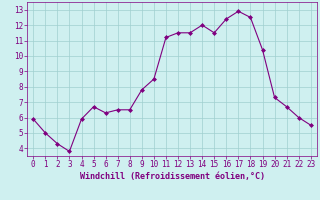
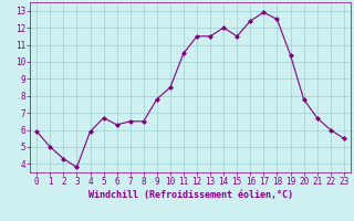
11: 11.2 -> 10.5
20: 7.3 -> 7.8
